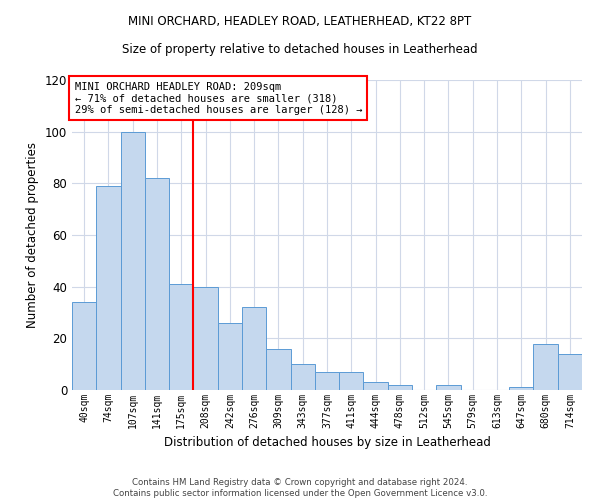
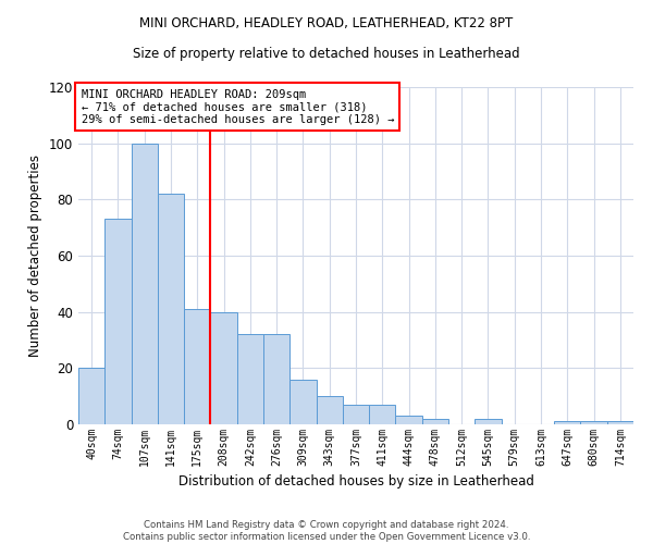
40sqm: 34 -> 20
74sqm: 79 -> 73
242sqm: 26 -> 32
680sqm: 18 -> 1
714sqm: 14 -> 1
